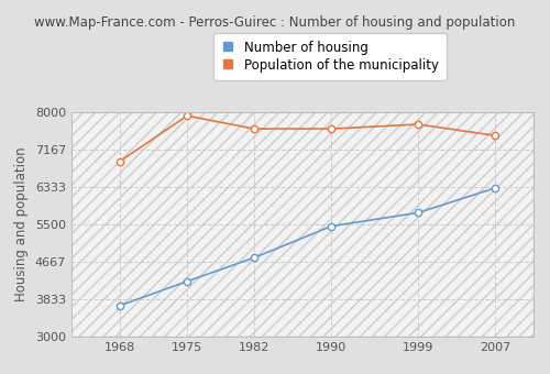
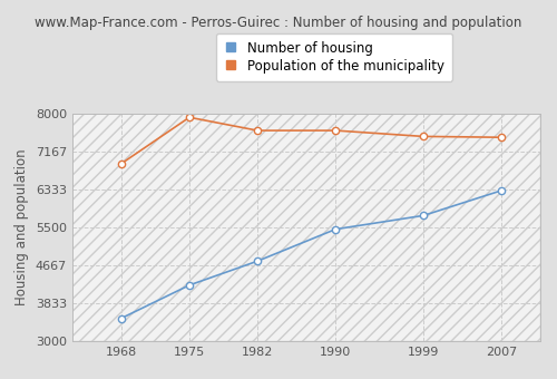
Number of housing/1968: 3690 -> 3500
Population of the municipality/1999: 7730 -> 7500
